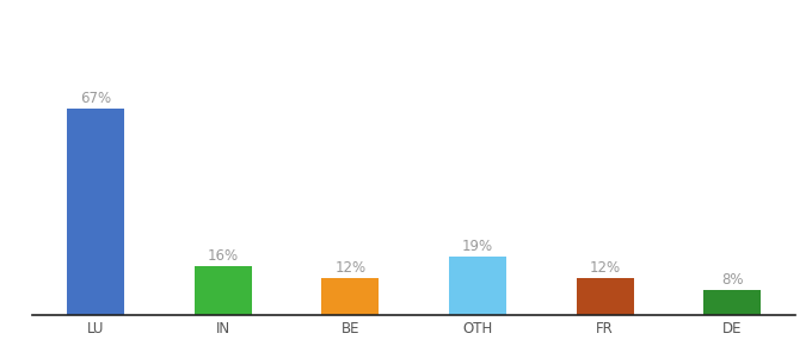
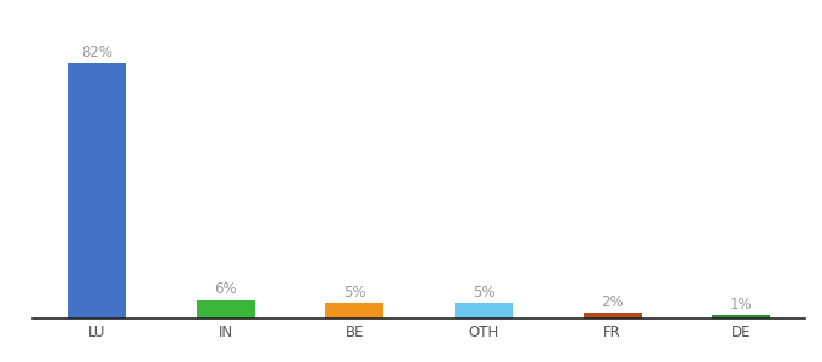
LU: 67% -> 82%
IN: 16% -> 6%
BE: 12% -> 5%
OTH: 19% -> 5%
FR: 12% -> 2%
DE: 8% -> 1%
